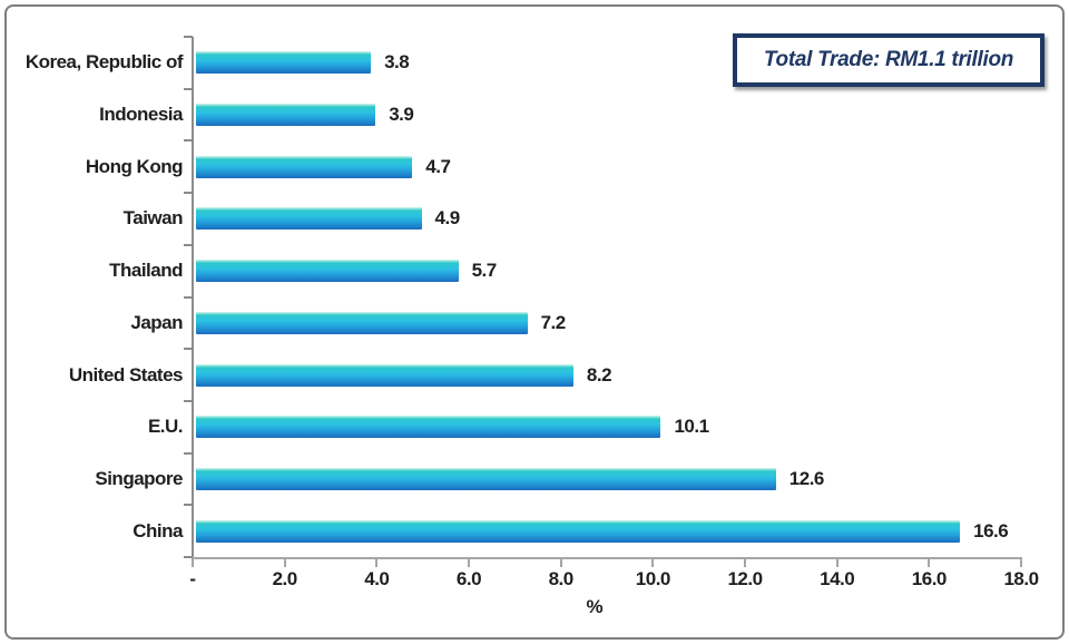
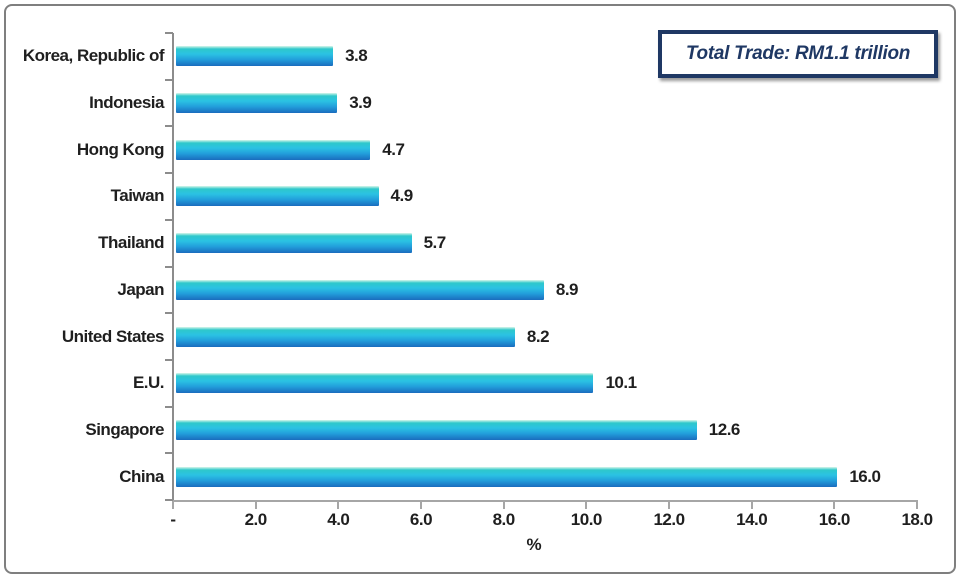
Japan: 7.2 -> 8.9
China: 16.6 -> 16.0
